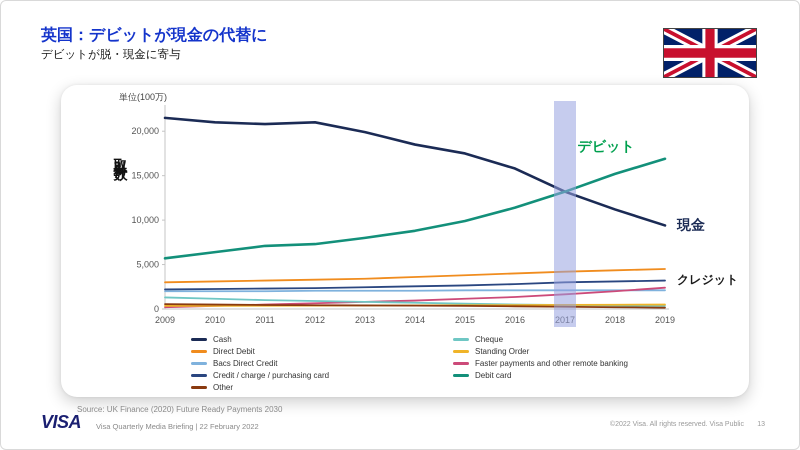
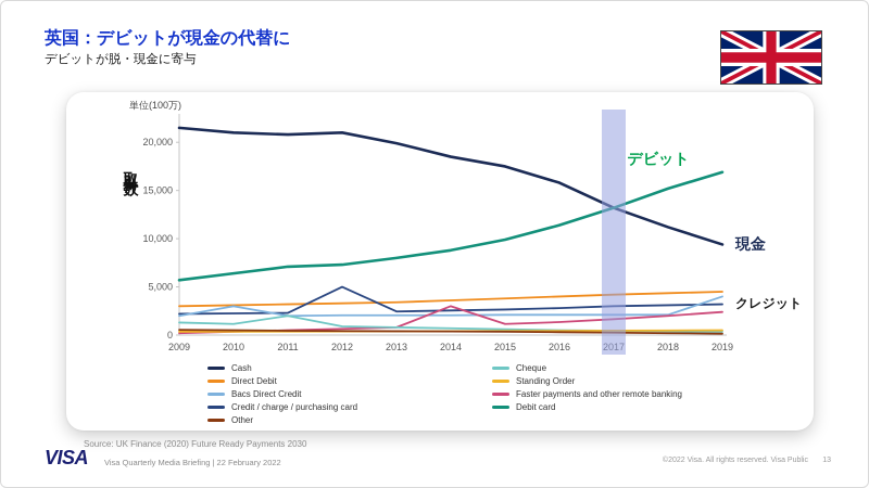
Bacs Direct Credit/2010: 2000 -> 3000
Cheque/2011: 1000 -> 2000
Credit / charge / purchasing card/2012: 2000 -> 5000
Faster payments and other remote banking/2014: 1000 -> 3000
Bacs Direct Credit/2019: 2000 -> 4000
